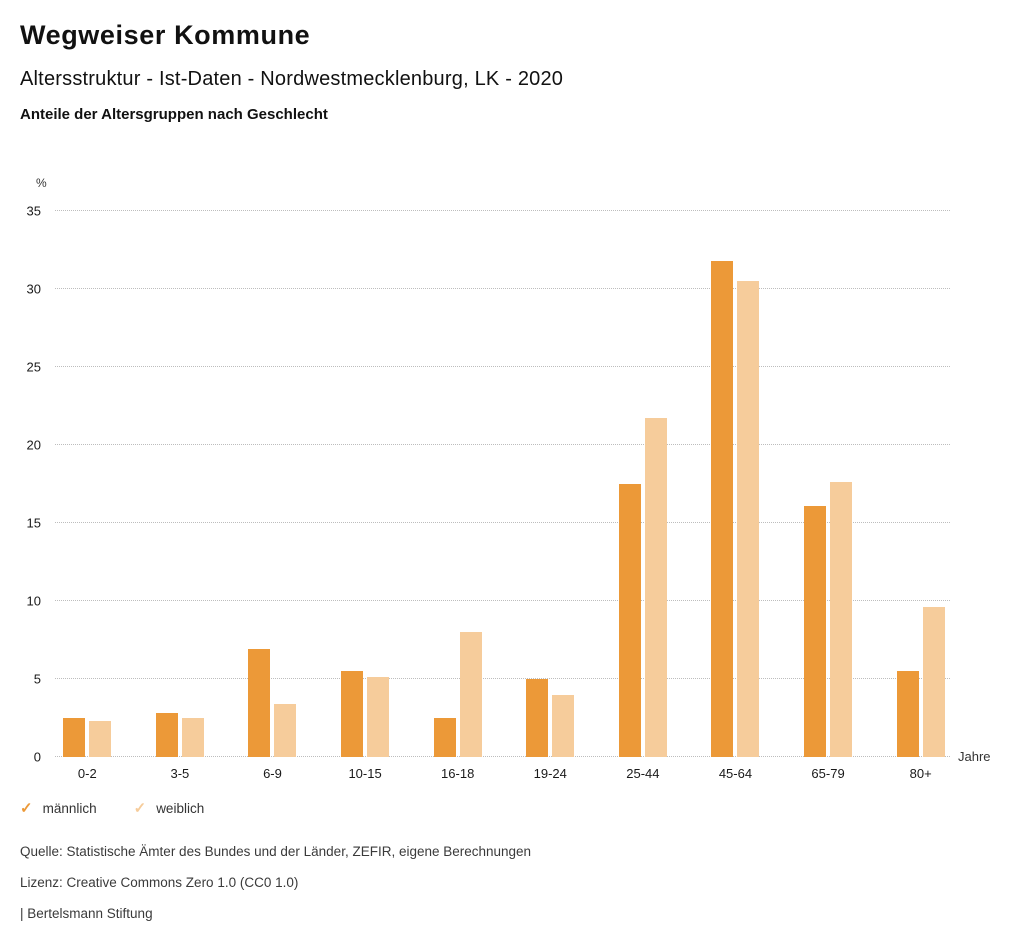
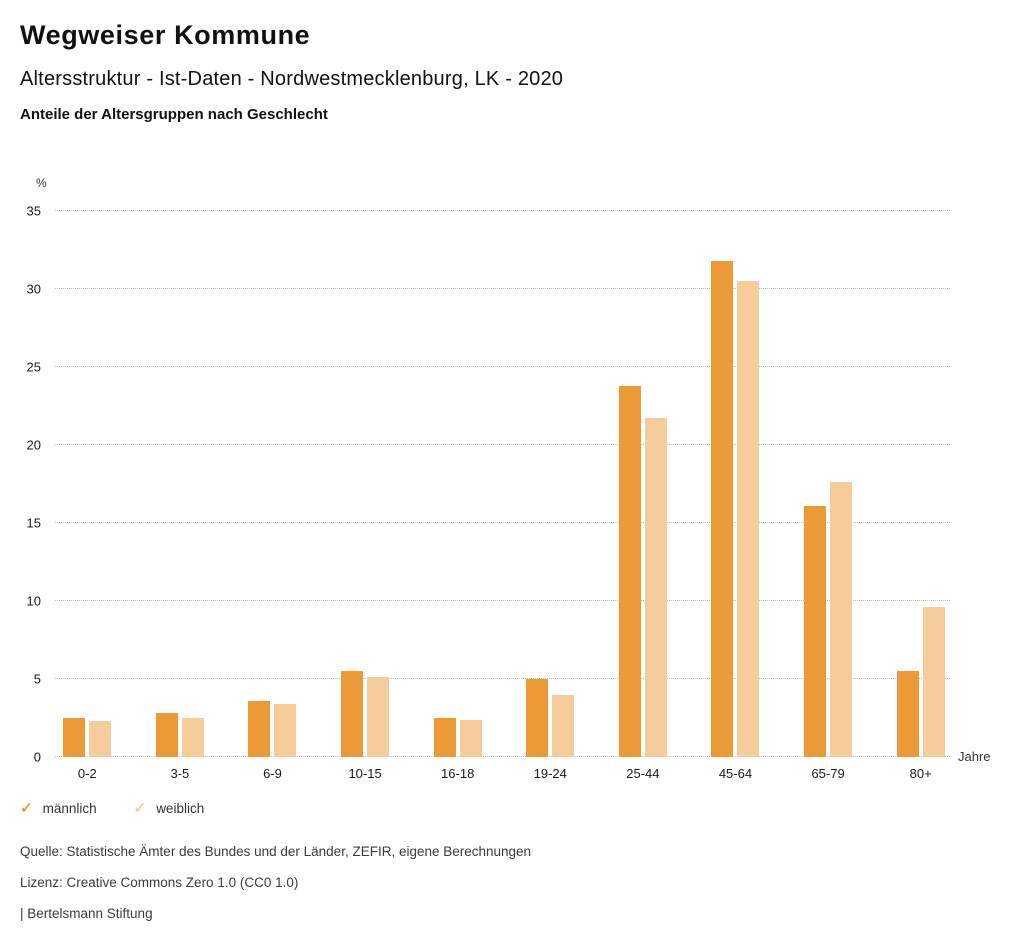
männlich/6-9: 6.9 -> 3.6
weiblich/16-18: 8.0 -> 2.4
männlich/25-44: 17.5 -> 23.8
